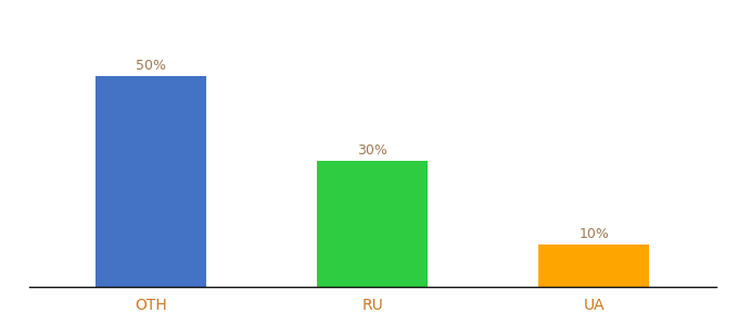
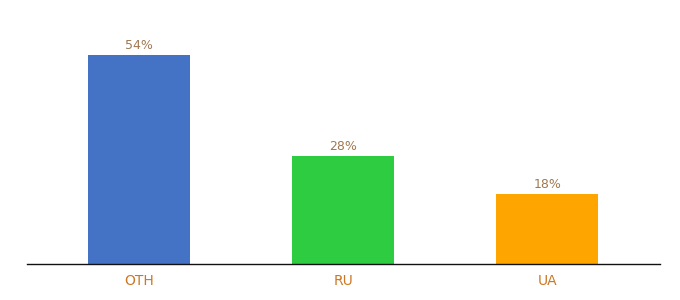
OTH: 50% -> 54%
RU: 30% -> 28%
UA: 10% -> 18%
